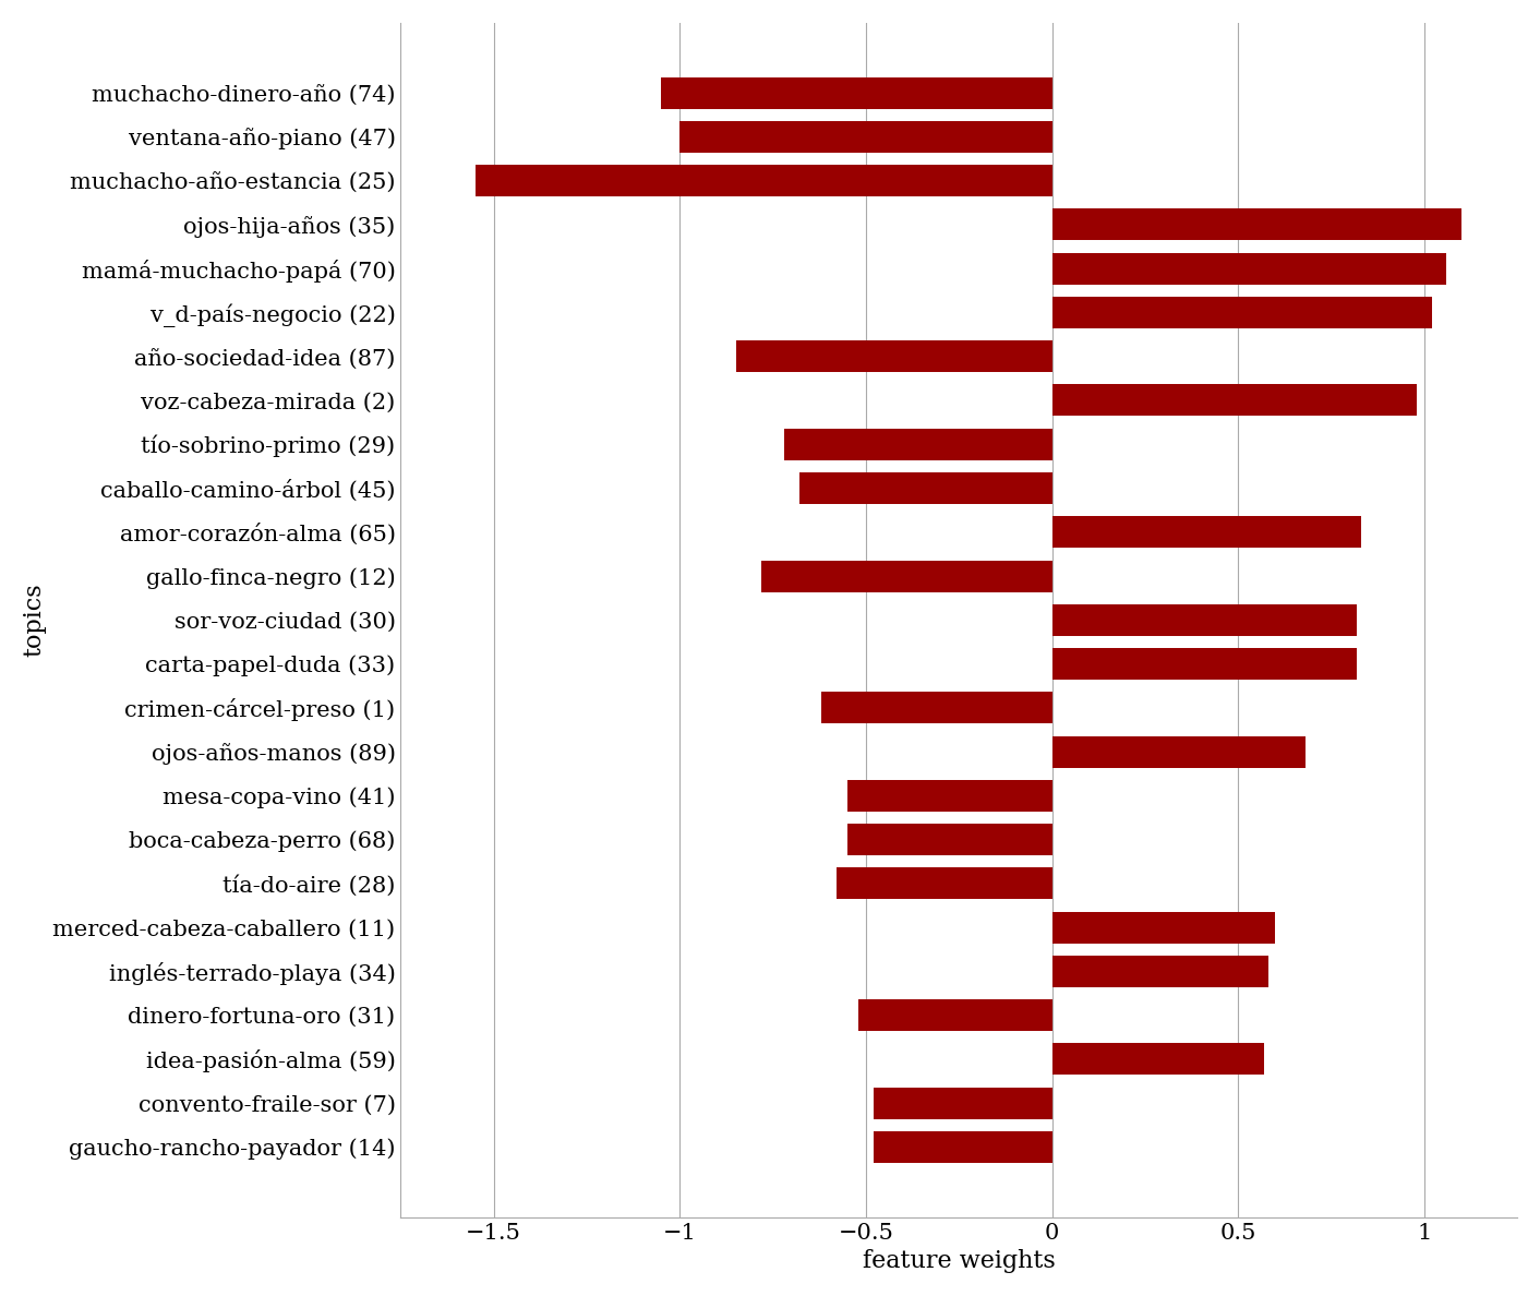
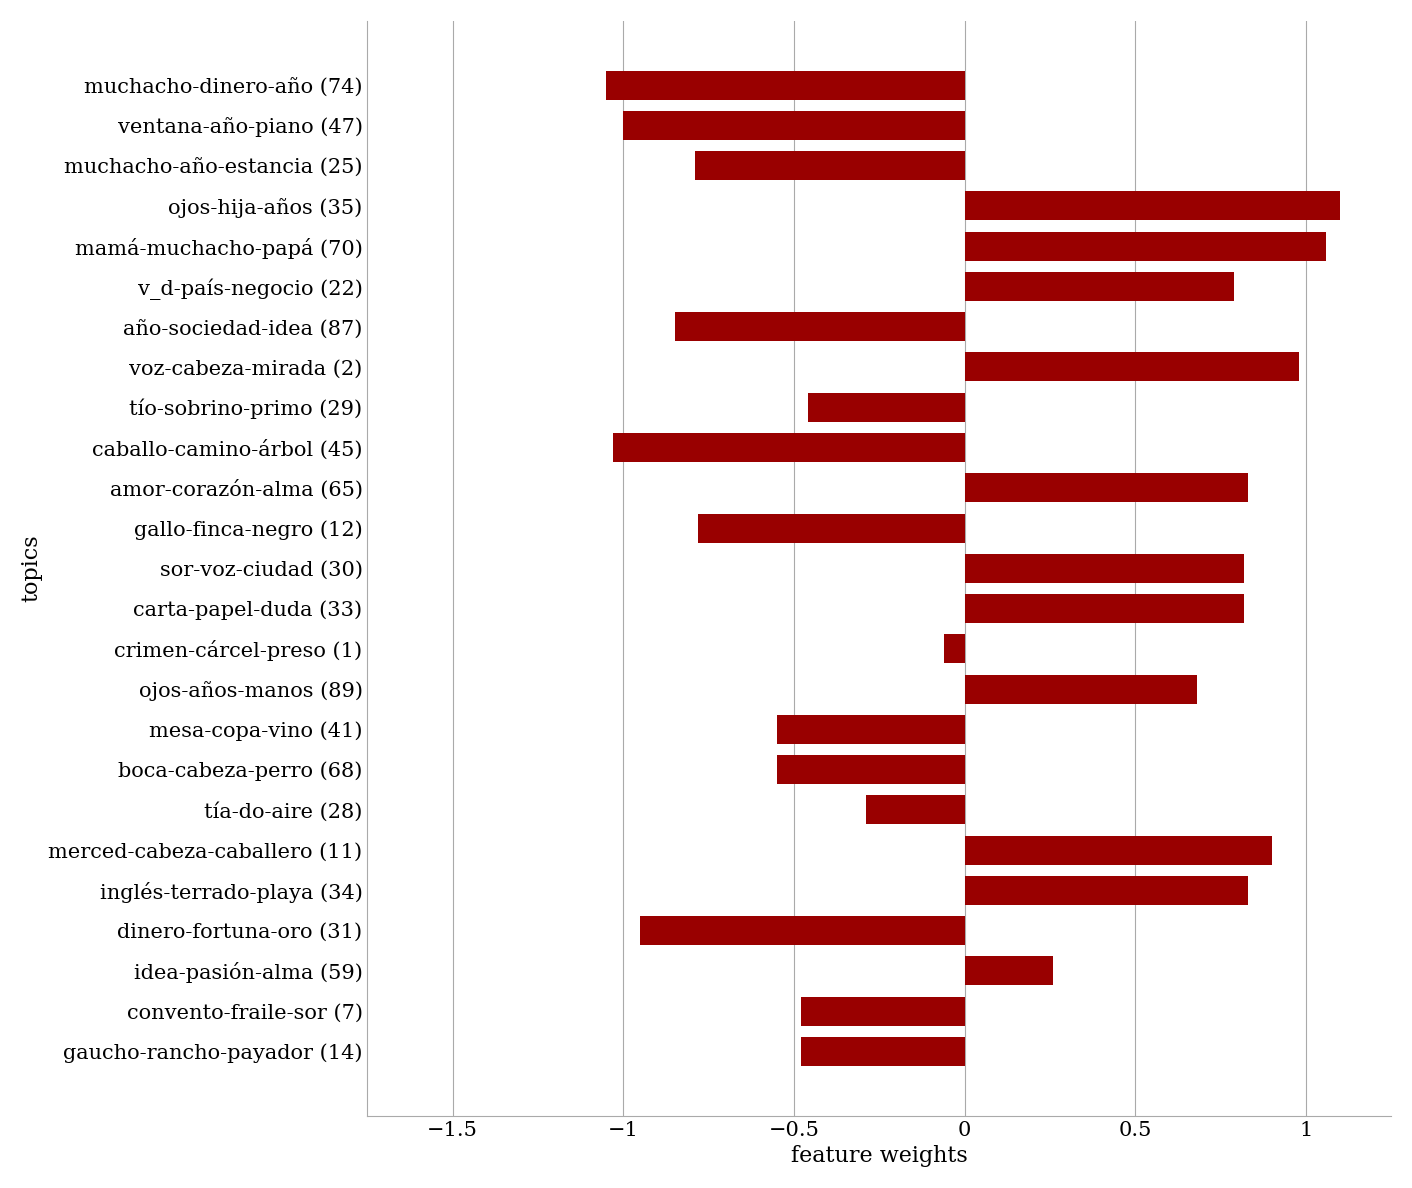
muchacho-año-estancia (25): -1.55 -> -0.79
v_d-país-negocio (22): 1.02 -> 0.79
tío-sobrino-primo (29): -0.72 -> -0.46
caballo-camino-árbol (45): -0.68 -> -1.03
crimen-cárcel-preso (1): -0.62 -> -0.06
tía-do-aire (28): -0.58 -> -0.29
merced-cabeza-caballero (11): 0.60 -> 0.90
inglés-terrado-playa (34): 0.58 -> 0.83
dinero-fortuna-oro (31): -0.52 -> -0.95
idea-pasión-alma (59): 0.57 -> 0.26
